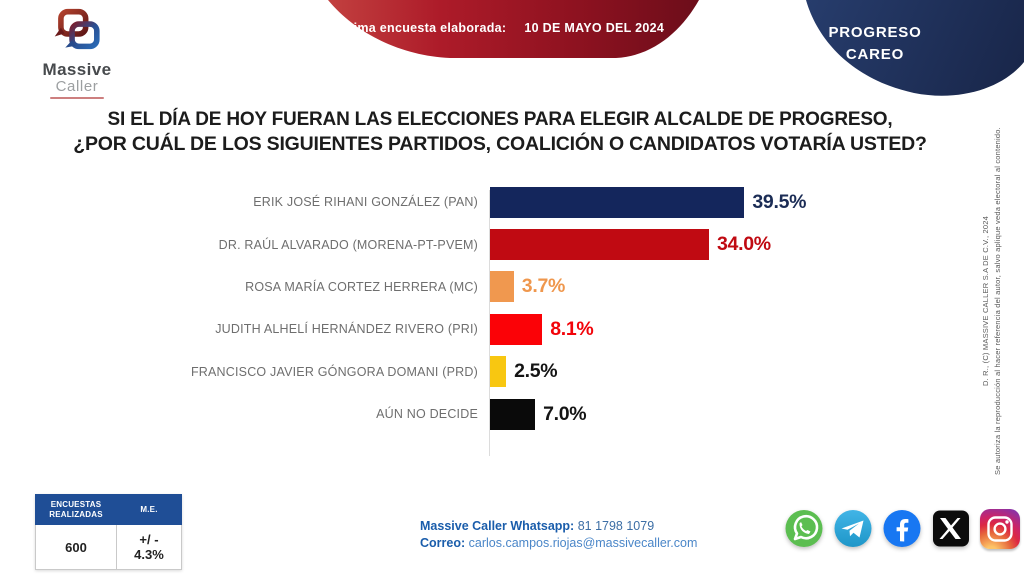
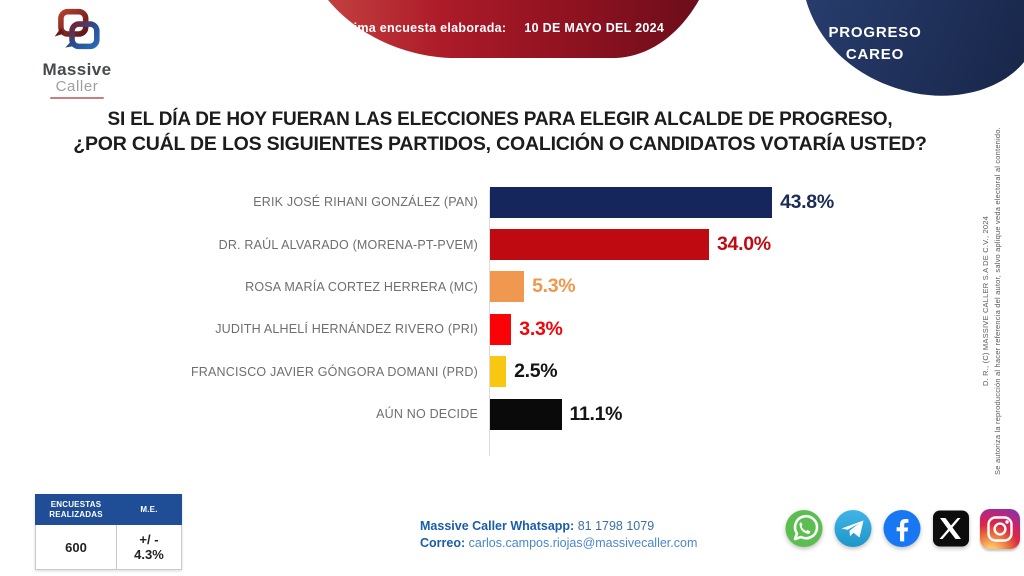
ERIK JOSÉ RIHANI GONZÁLEZ (PAN): 39.5% -> 43.8%
ROSA MARÍA CORTEZ HERRERA (MC): 3.7% -> 5.3%
JUDITH ALHELÍ HERNÁNDEZ RIVERO (PRI): 8.1% -> 3.3%
AÚN NO DECIDE: 7.0% -> 11.1%
